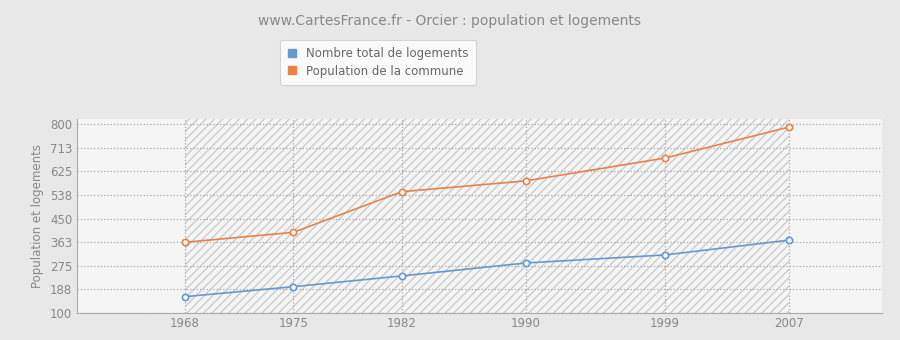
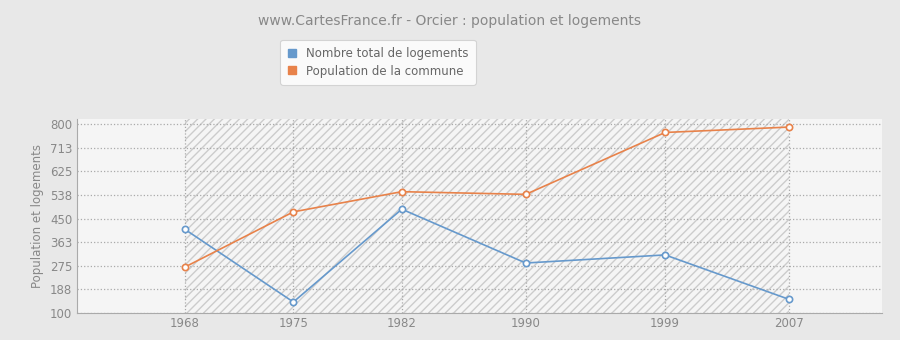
Nombre total de logements/1968: 160 -> 410
Population de la commune/1968: 362 -> 270
Nombre total de logements/1975: 197 -> 140
Population de la commune/1975: 399 -> 475
Nombre total de logements/1982: 237 -> 485
Population de la commune/1990: 590 -> 540
Population de la commune/1999: 675 -> 770
Nombre total de logements/2007: 370 -> 150
